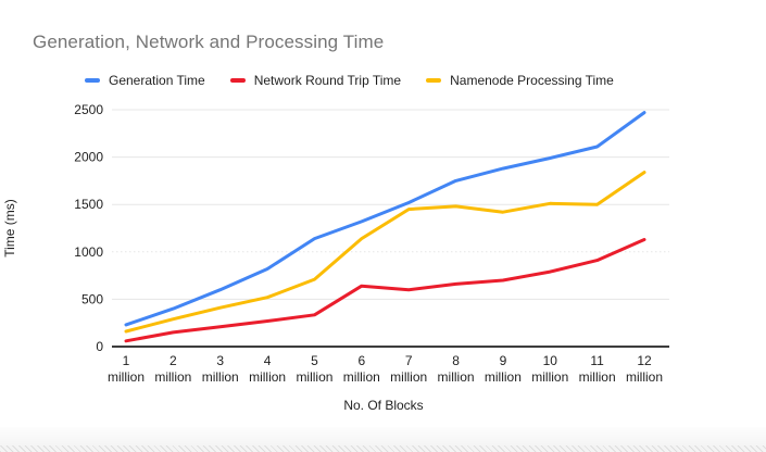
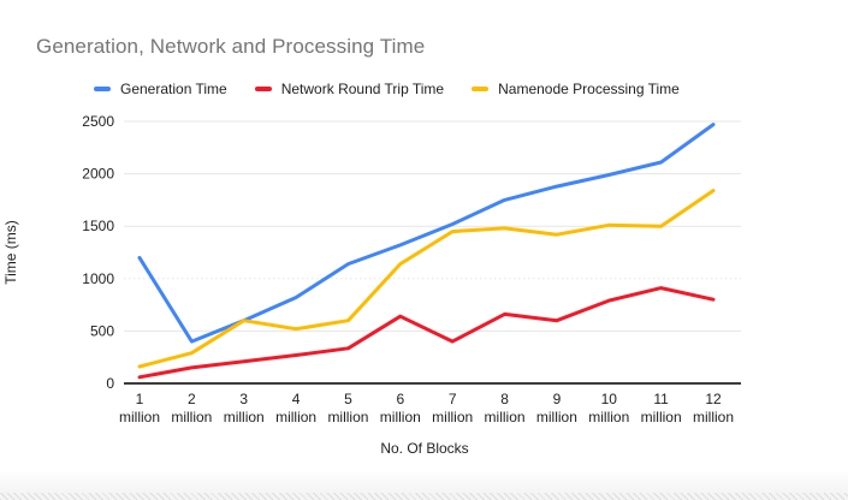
Generation Time/1 million: 200 -> 1200
Namenode Processing Time/3 million: 400 -> 600
Namenode Processing Time/5 million: 700 -> 600
Network Round Trip Time/7 million: 600 -> 400
Network Round Trip Time/9 million: 700 -> 600
Network Round Trip Time/12 million: 1100 -> 800
